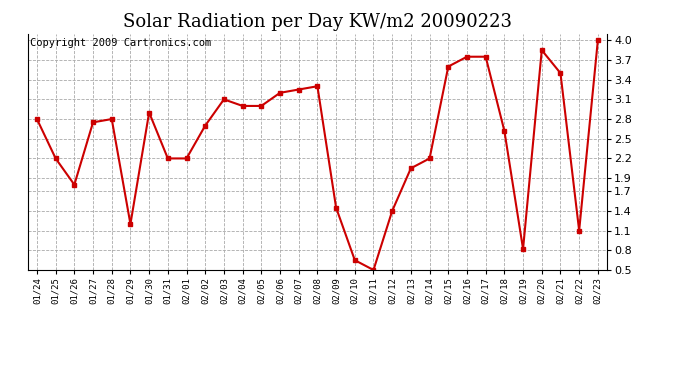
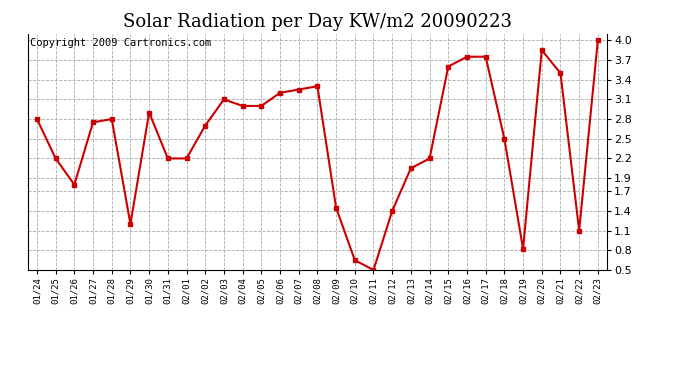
02/18: 2.62 -> 2.50
